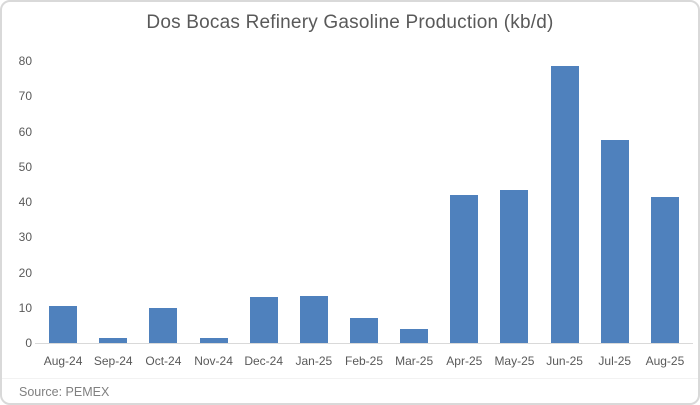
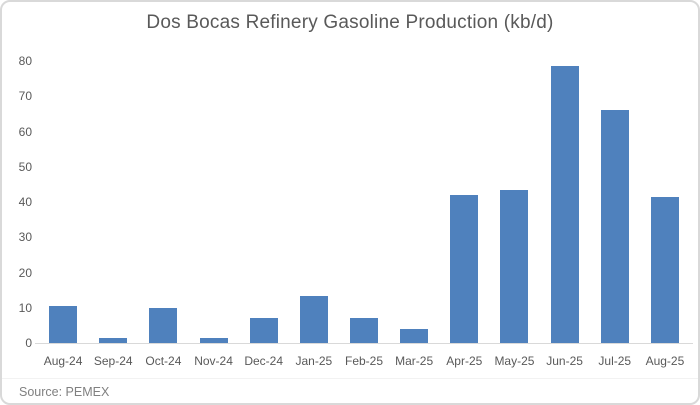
Dec-24: 13 -> 7
Jul-25: 58 -> 66
